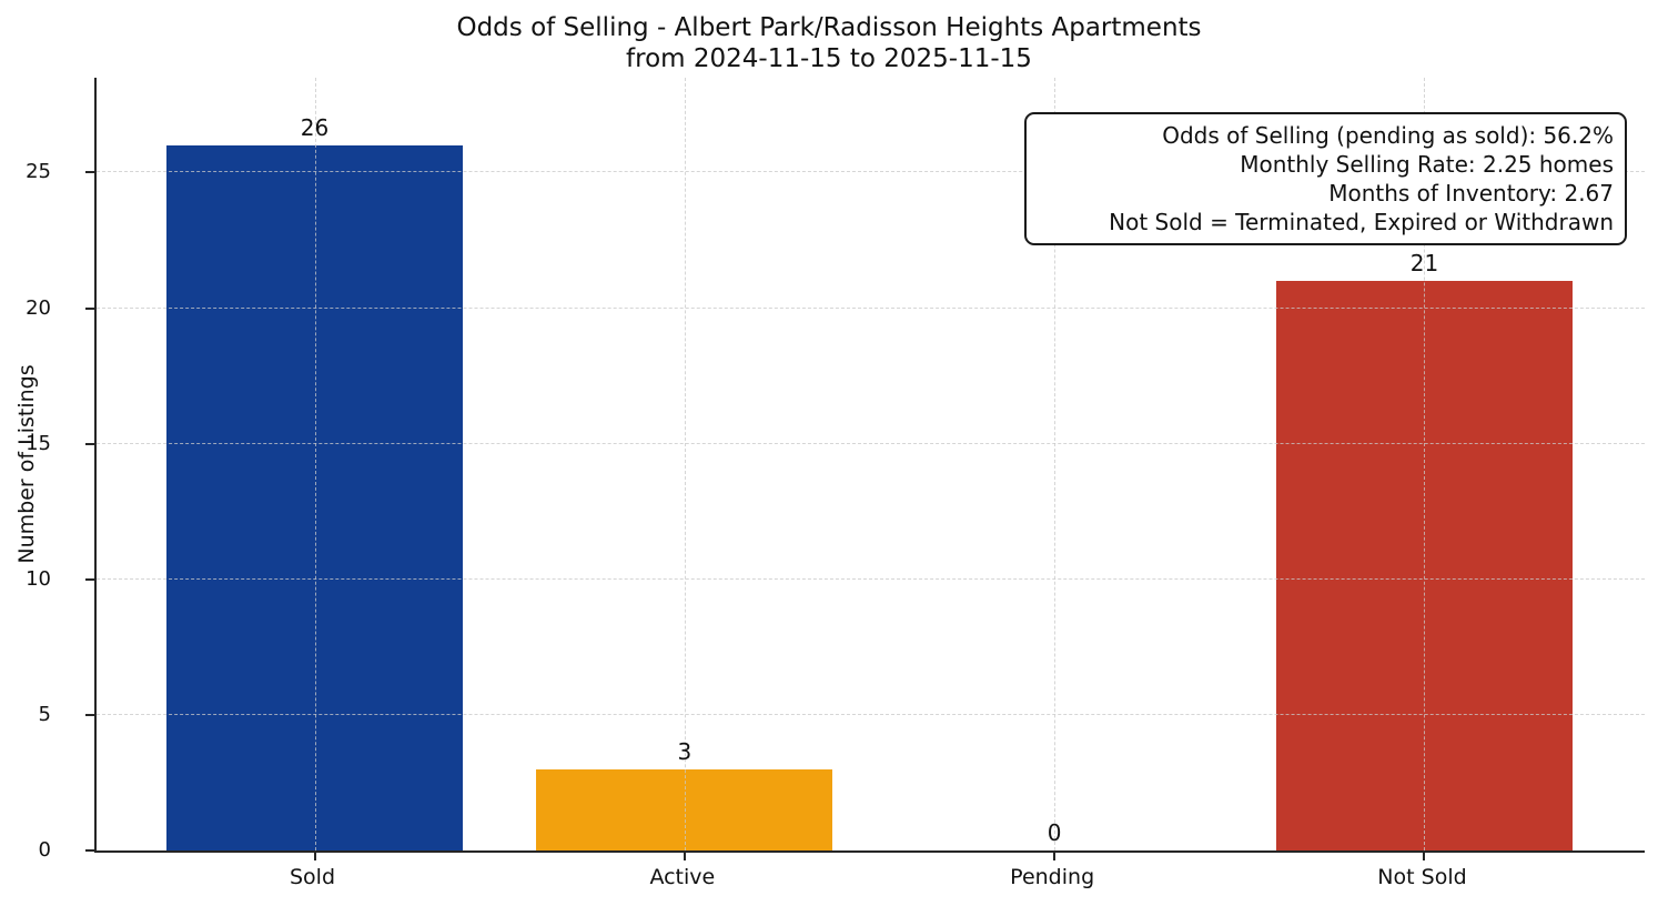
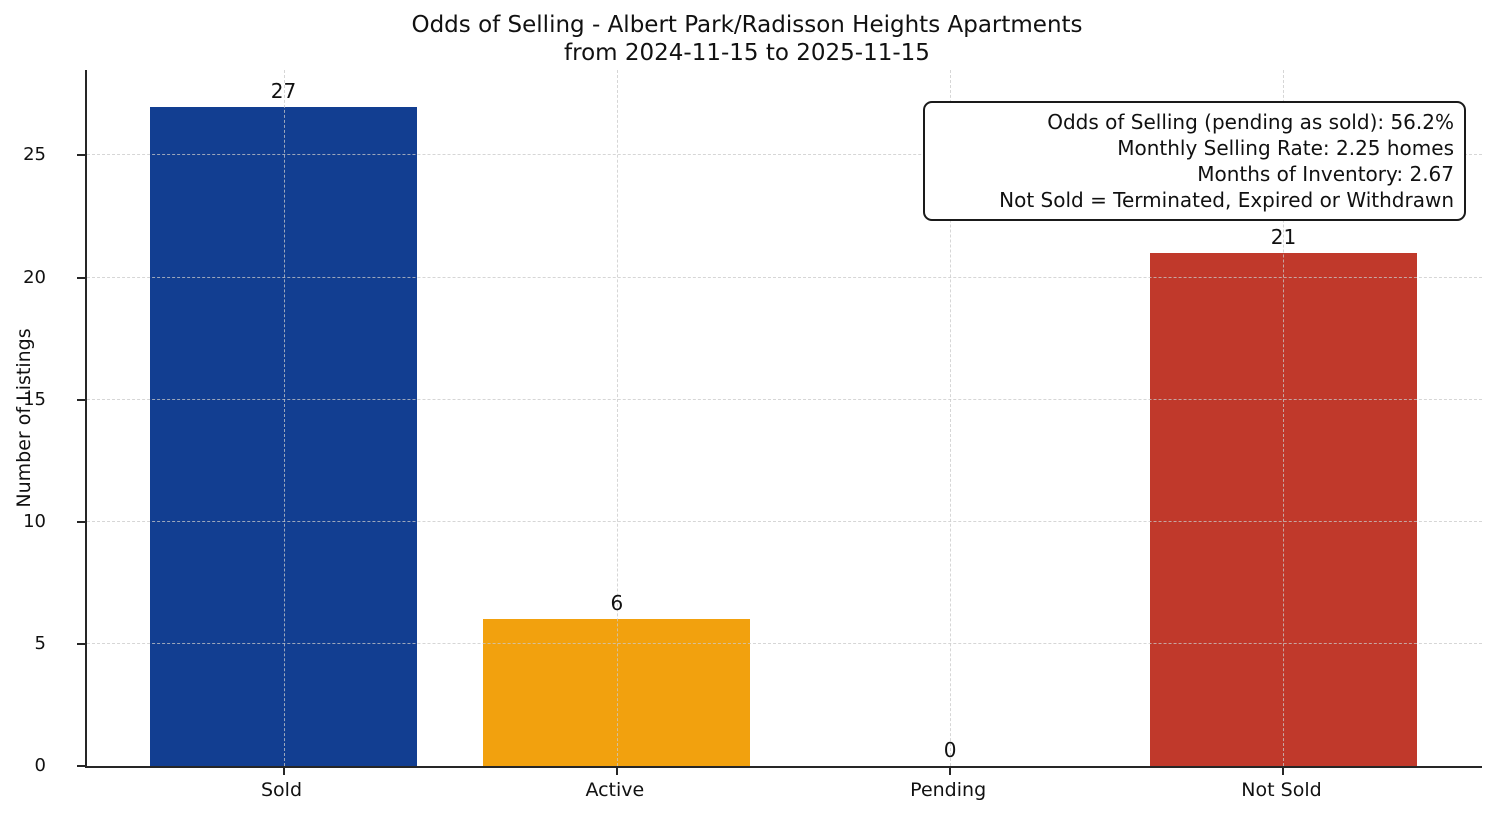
Sold: 26 -> 27
Active: 3 -> 6
